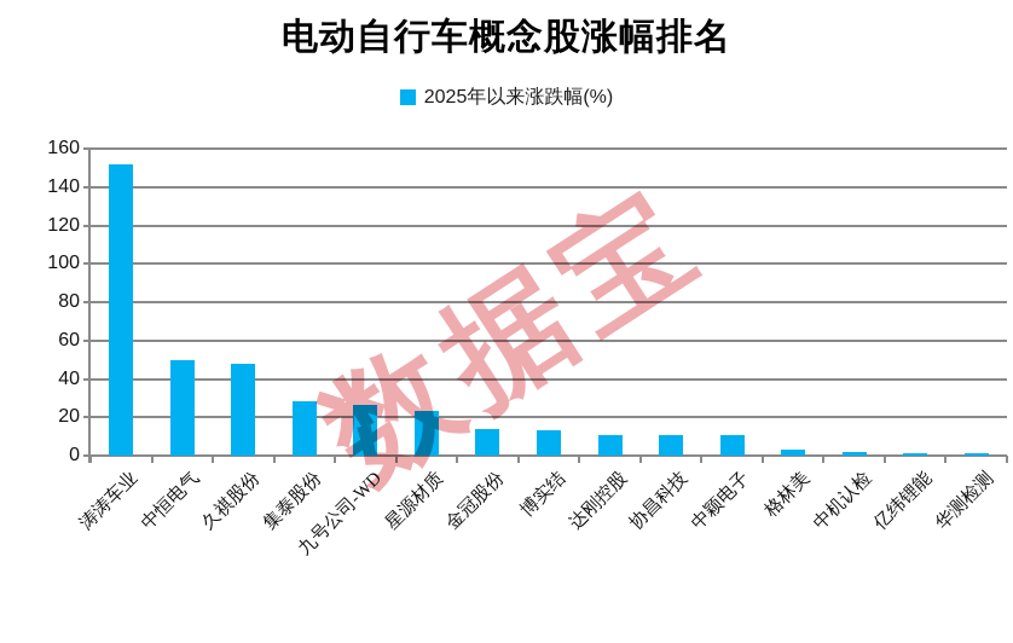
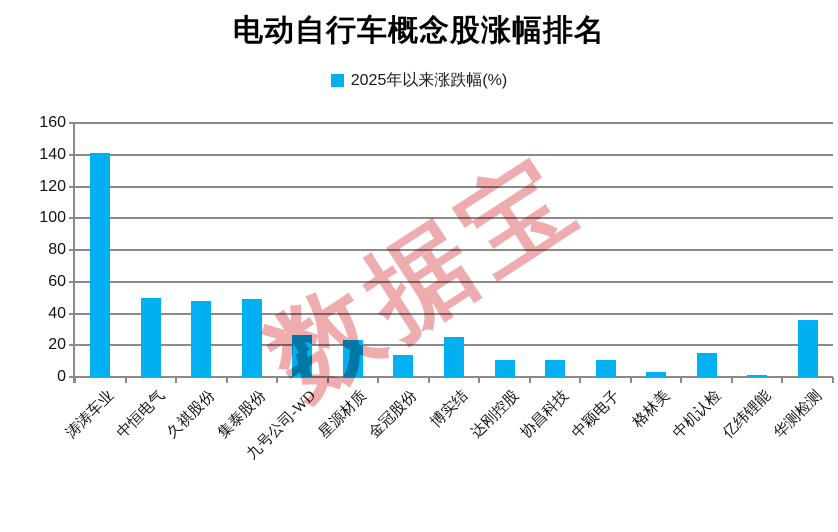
涛涛车业: 152 -> 141
集泰股份: 28 -> 49
博实结: 13 -> 25
中机认检: 2 -> 15
华测检测: 1 -> 36
